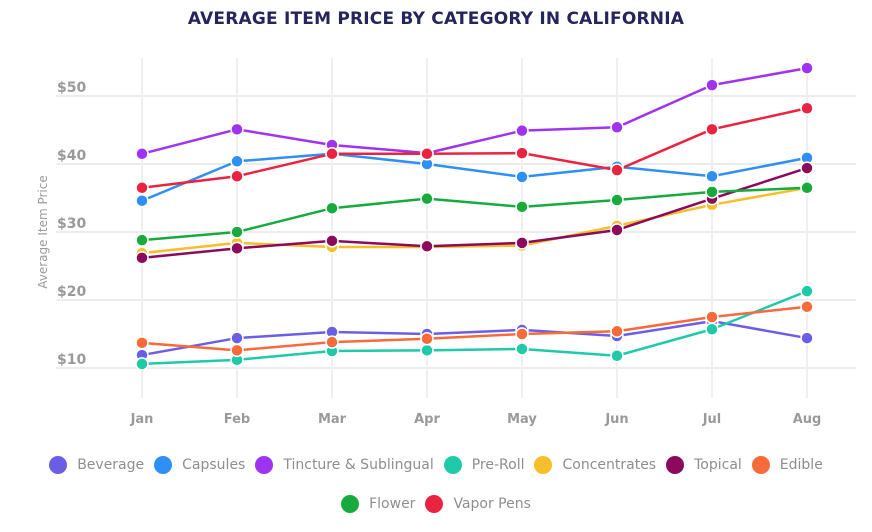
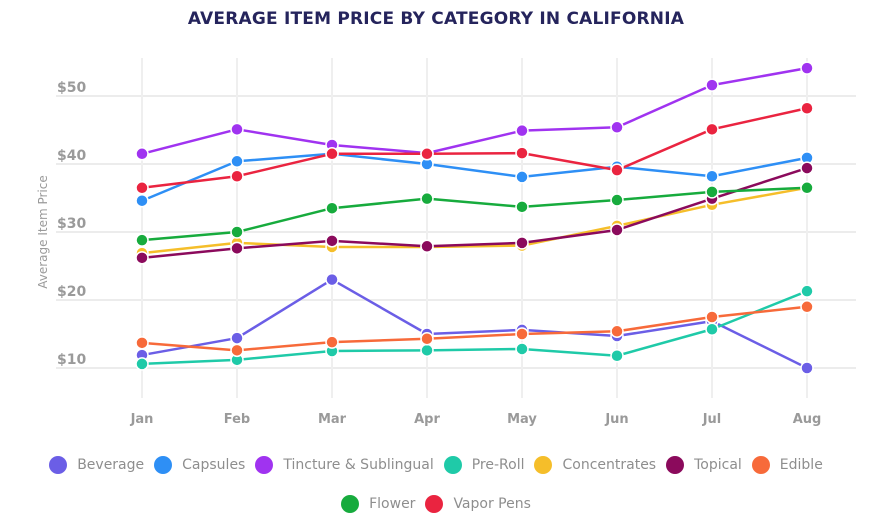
Beverage/Mar: $15 -> $23
Beverage/Aug: $14 -> $10
